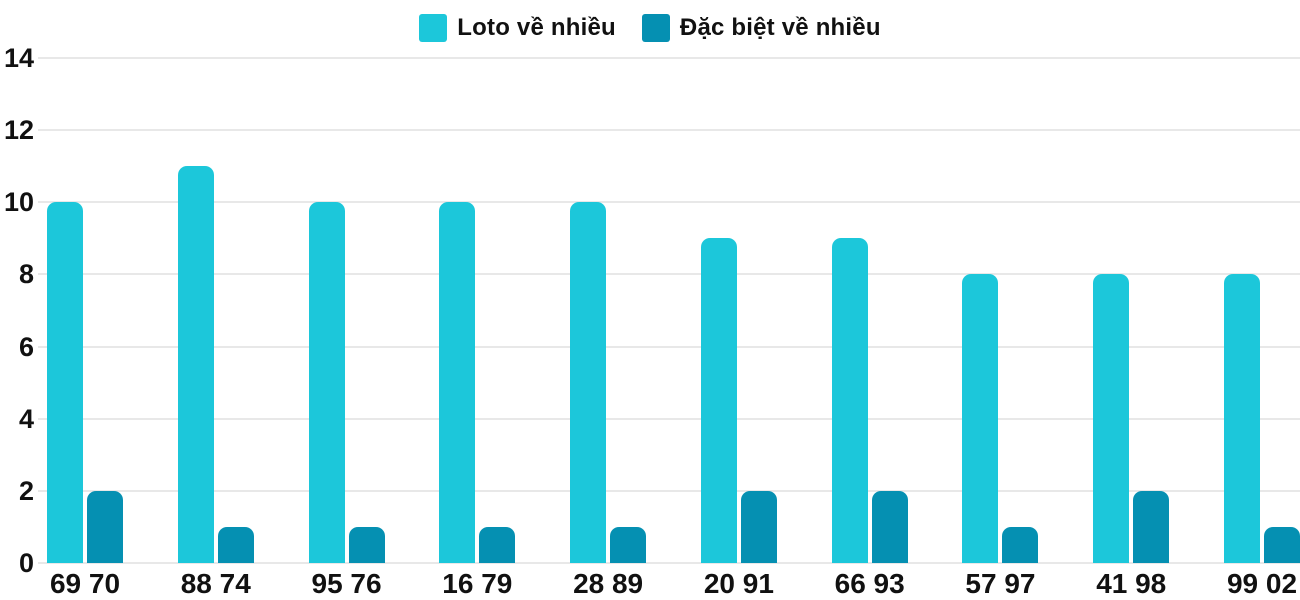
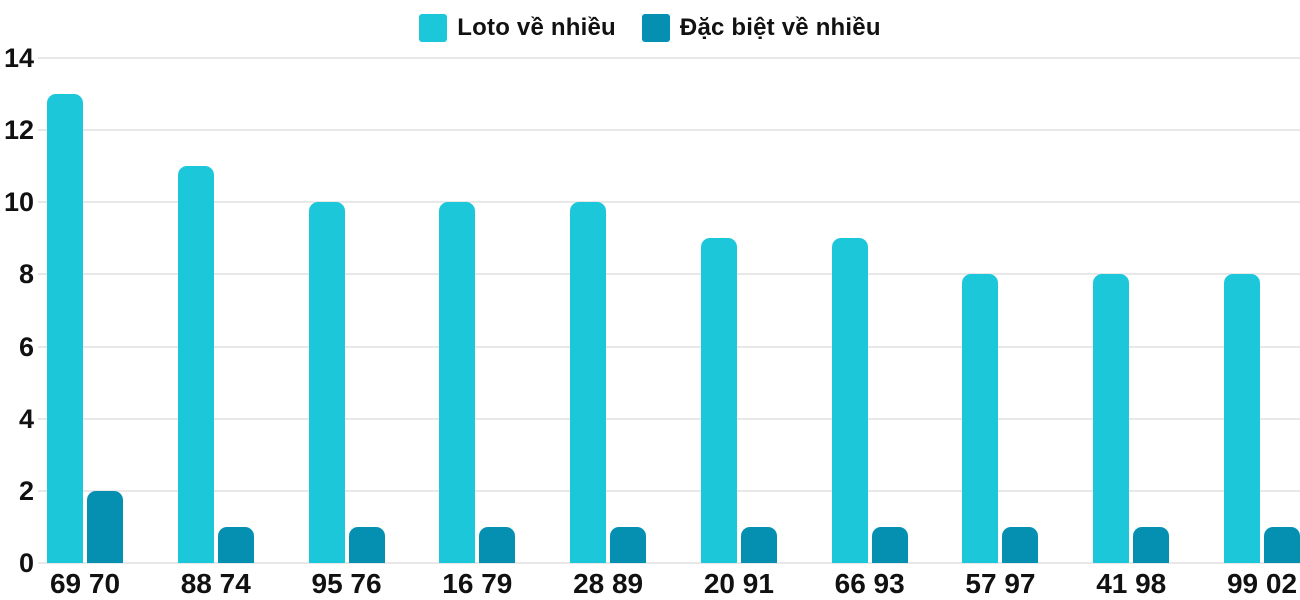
Loto về nhiều/69 70: 10 -> 13
Đặc biệt về nhiều/20 91: 2 -> 1
Đặc biệt về nhiều/66 93: 2 -> 1
Đặc biệt về nhiều/41 98: 2 -> 1
